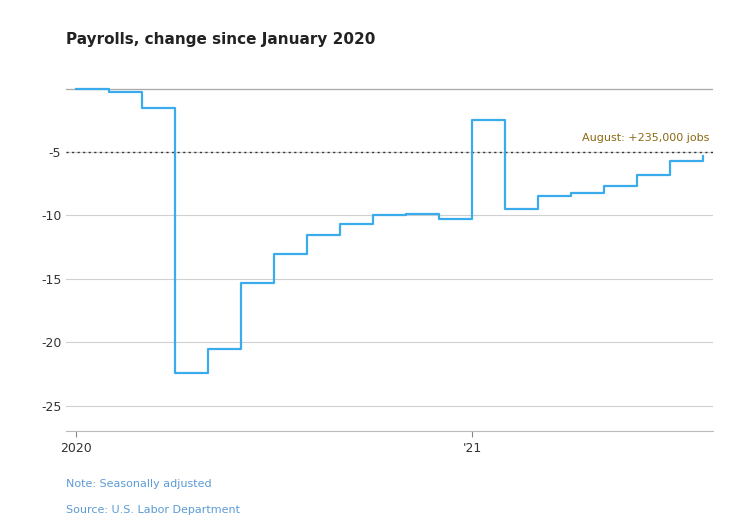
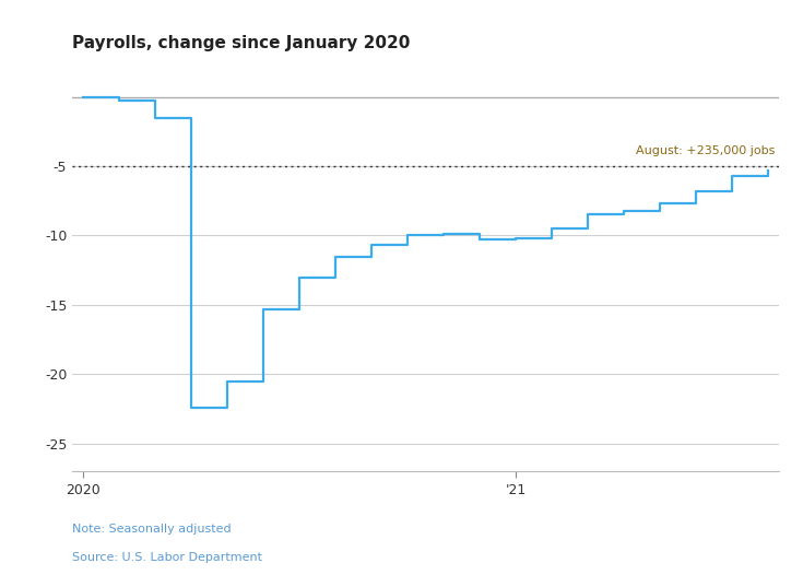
'21: -2.5 -> -10.2
